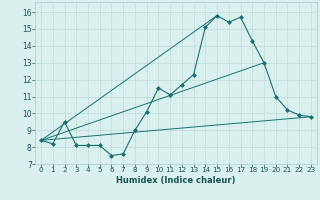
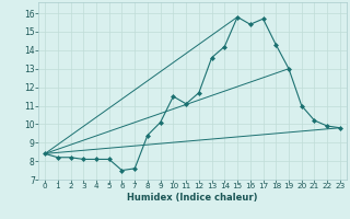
2: 9.5 -> 8.2
8: 9.0 -> 9.4
13: 12.3 -> 13.6
14: 15.1 -> 14.2
